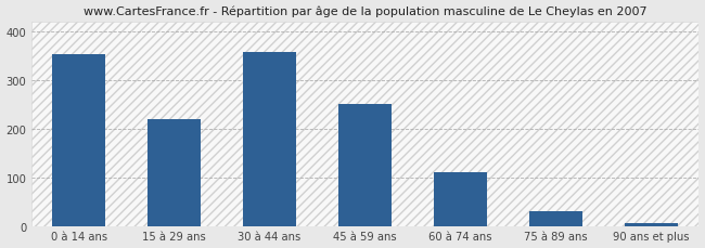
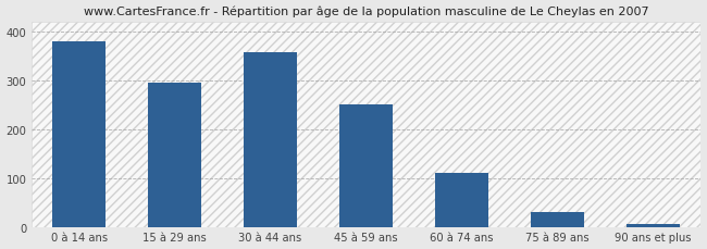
0 à 14 ans: 353 -> 380
15 à 29 ans: 221 -> 295
